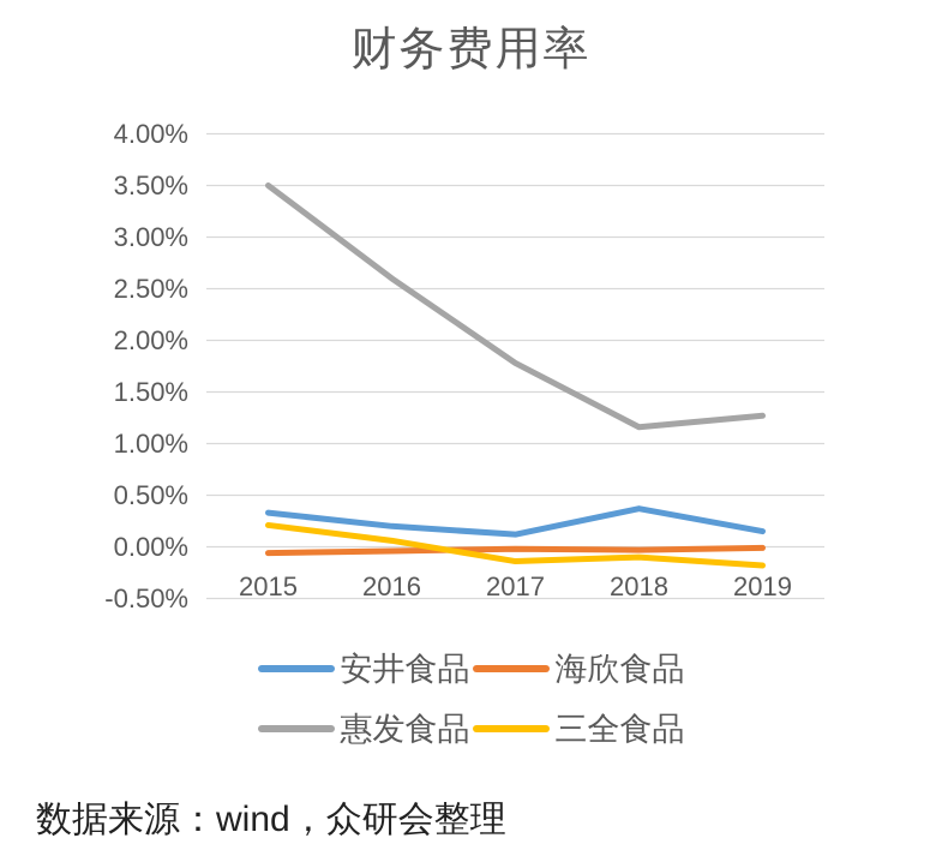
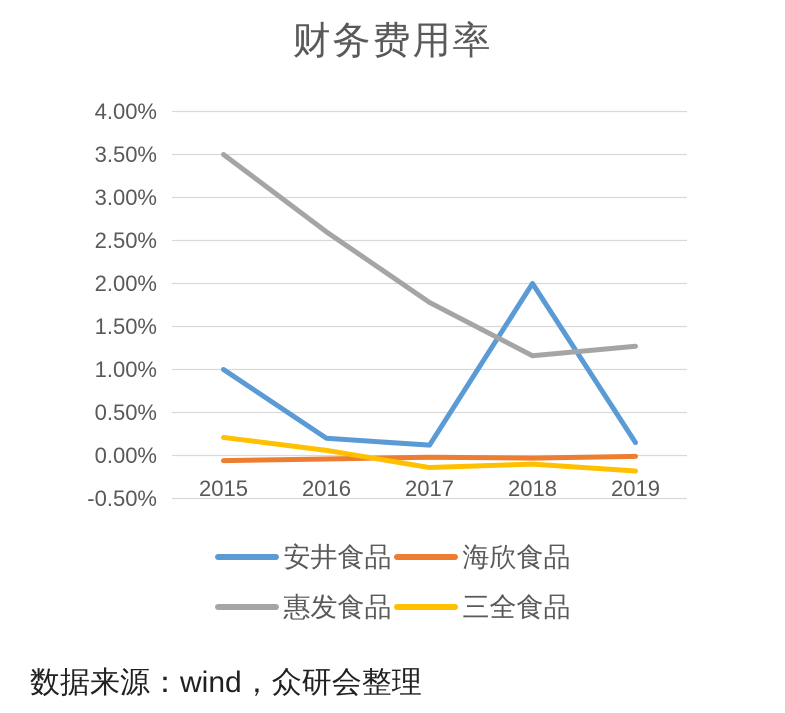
安井食品/2015: 0.3% -> 1.0%
安井食品/2018: 0.4% -> 2.0%
